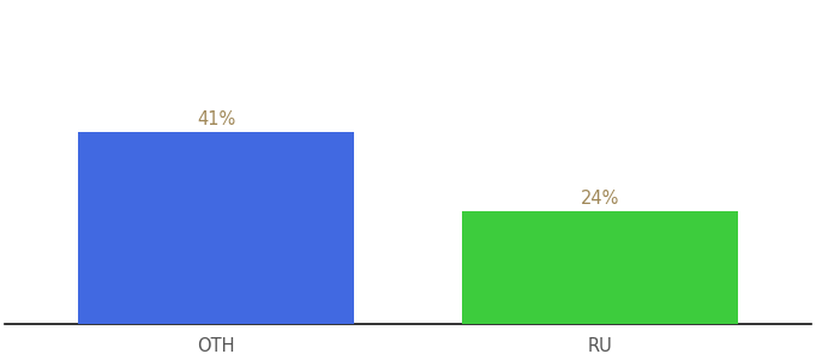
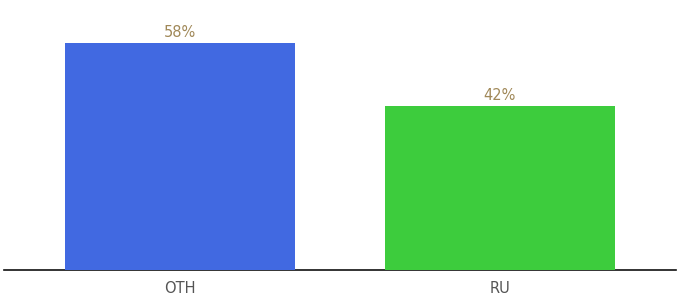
OTH: 41% -> 58%
RU: 24% -> 42%
